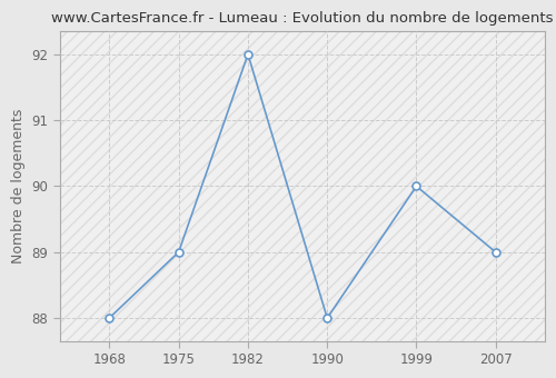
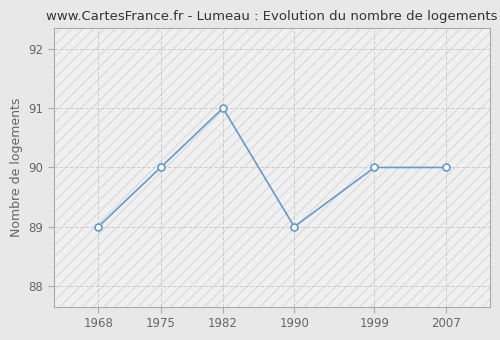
1968: 88 -> 89
1975: 89 -> 90
1982: 92 -> 91
1990: 88 -> 89
2007: 89 -> 90
